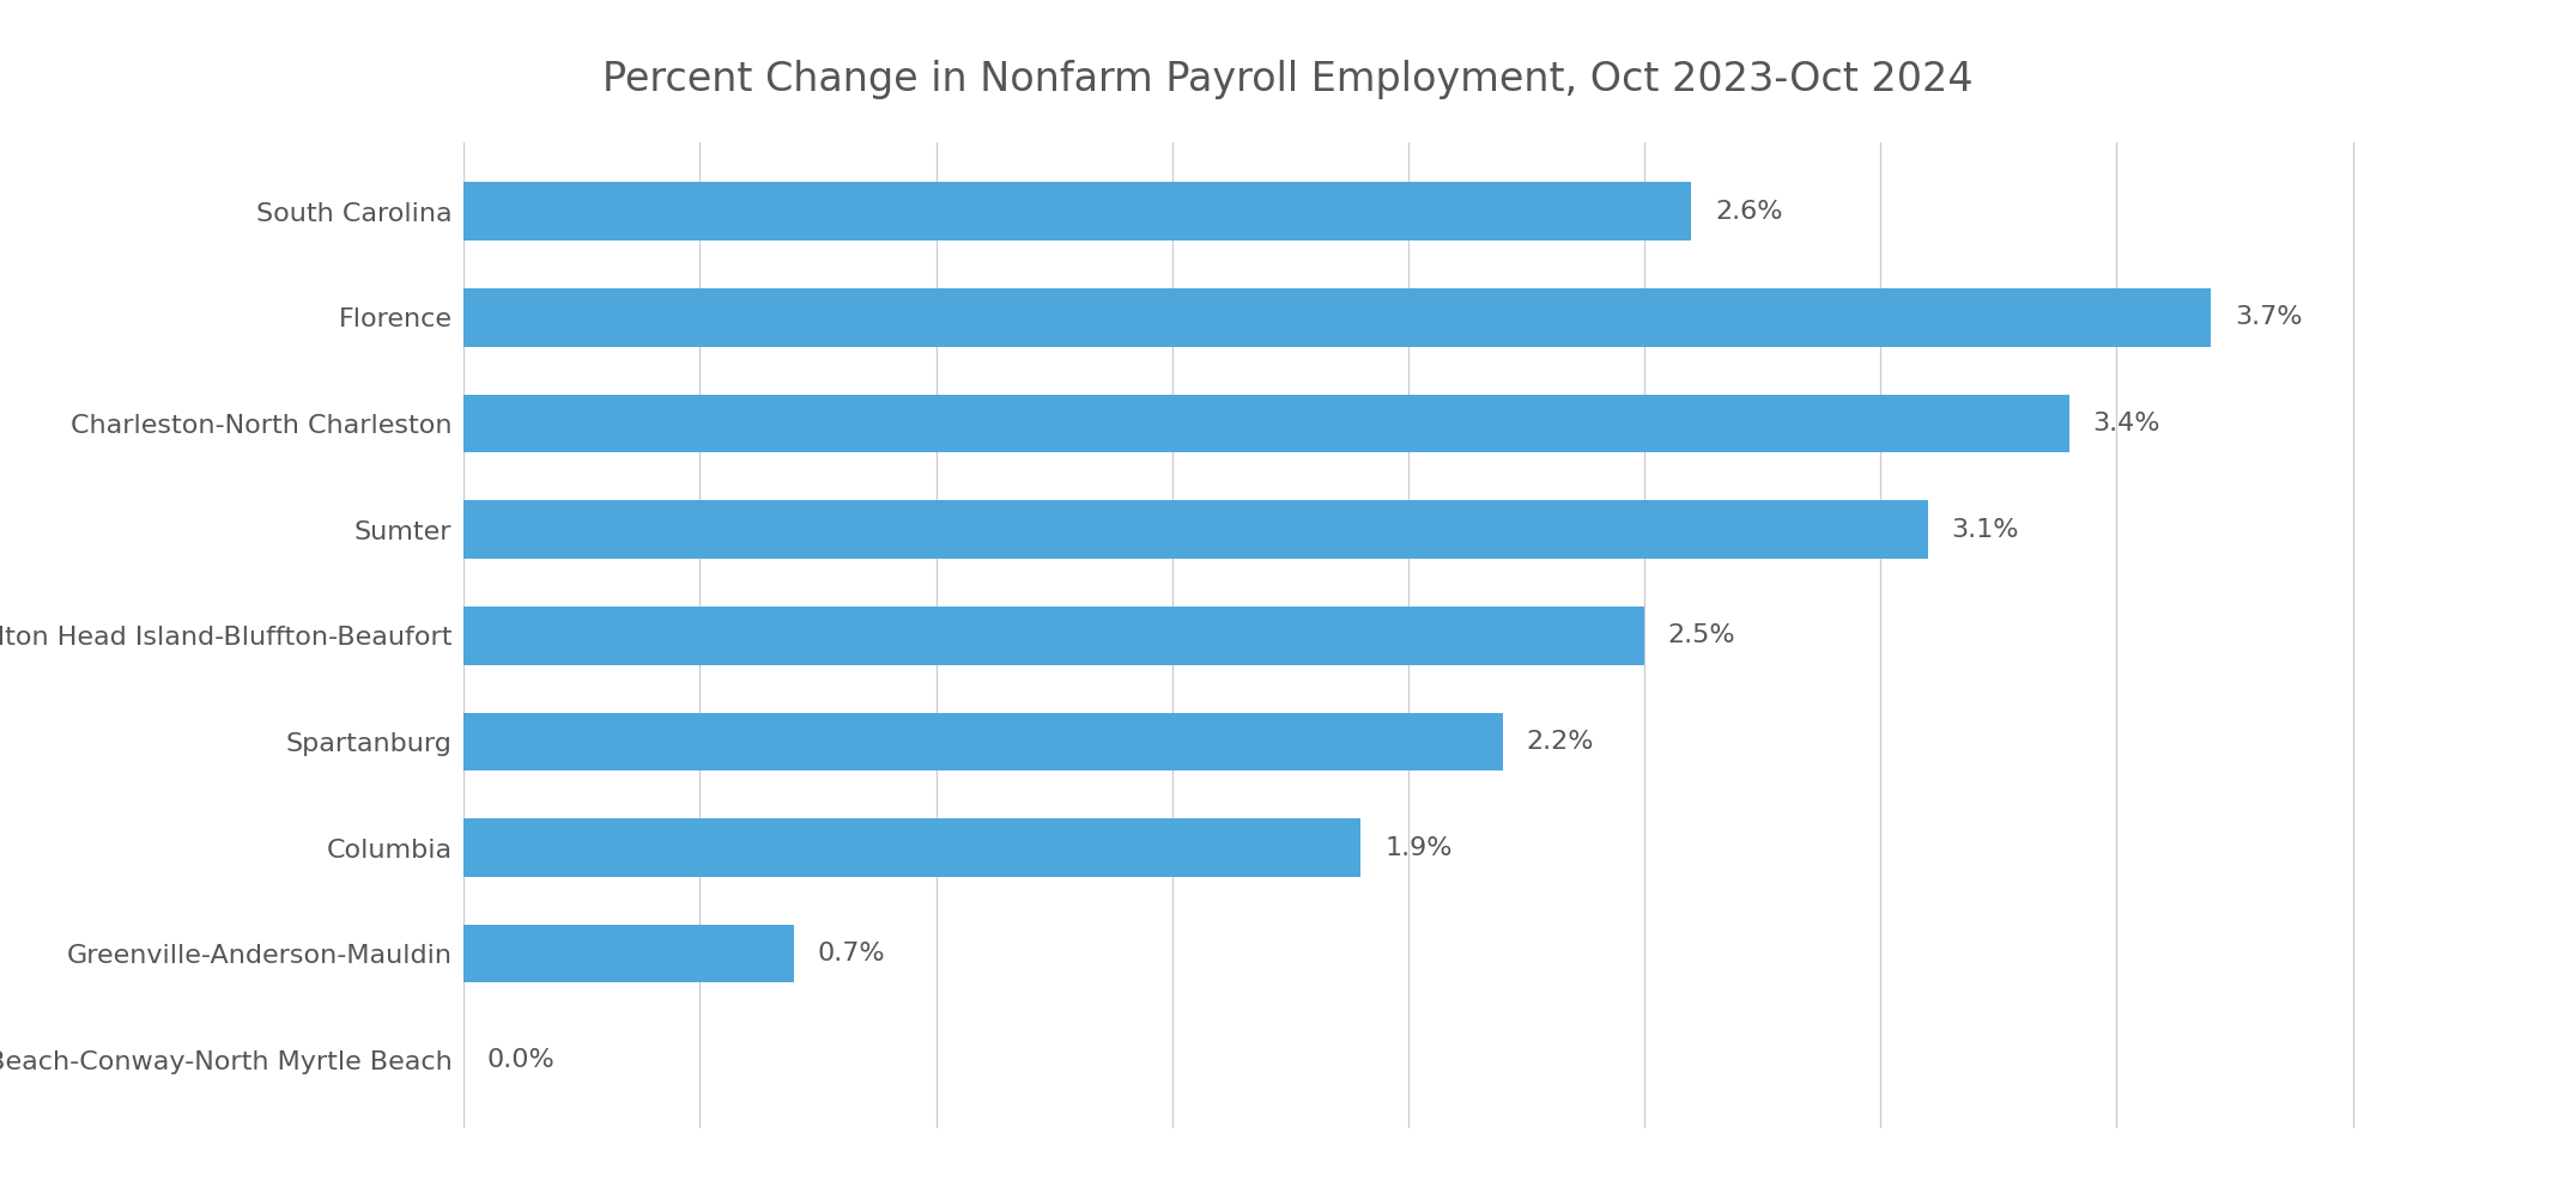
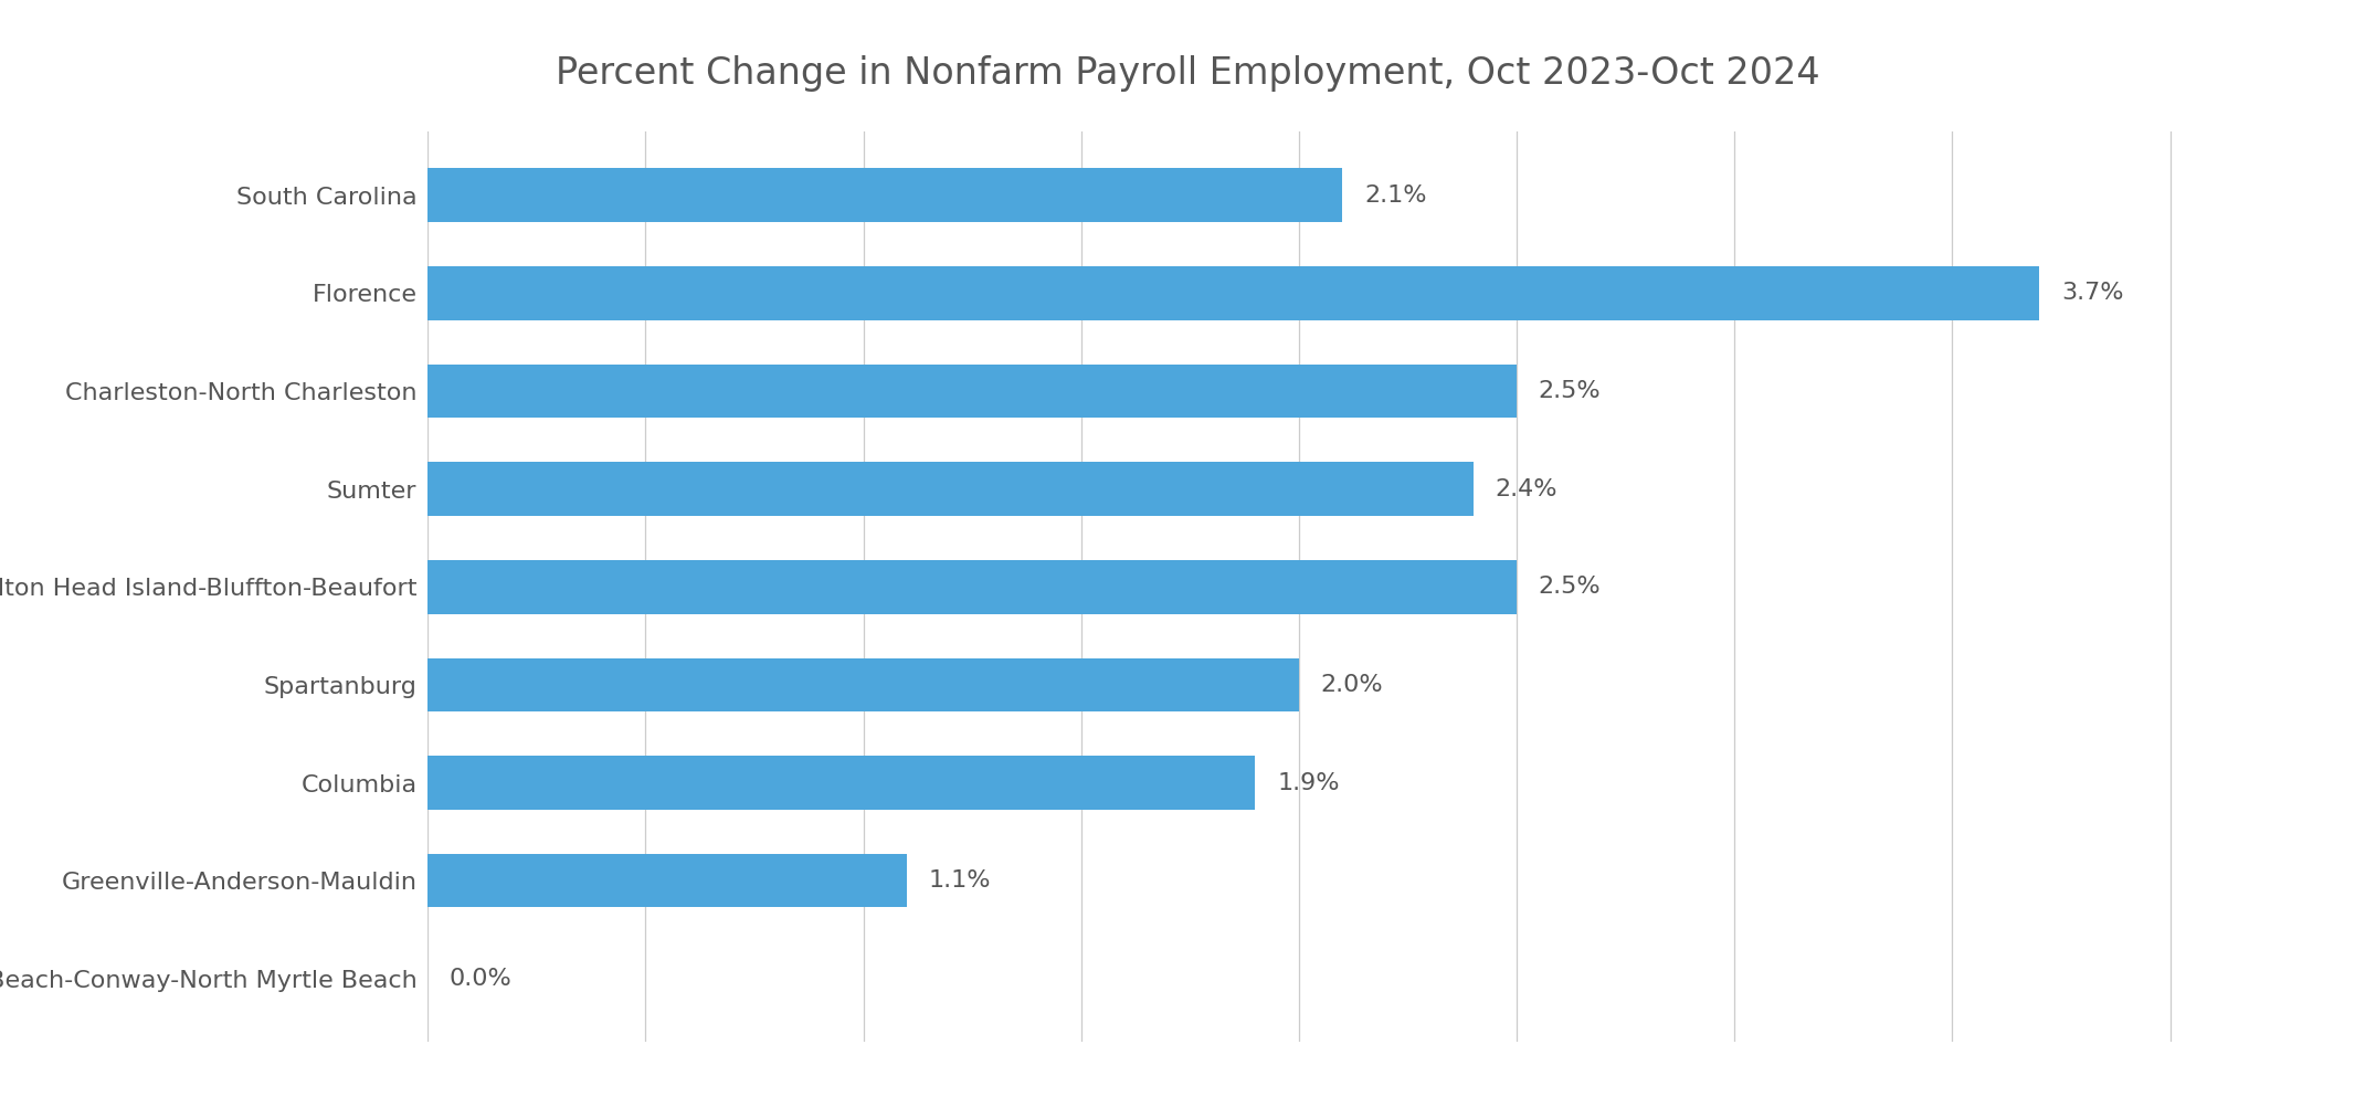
South Carolina: 2.6% -> 2.1%
Charleston-North Charleston: 3.4% -> 2.5%
Sumter: 3.1% -> 2.4%
Spartanburg: 2.2% -> 2.0%
Greenville-Anderson-Mauldin: 0.7% -> 1.1%
